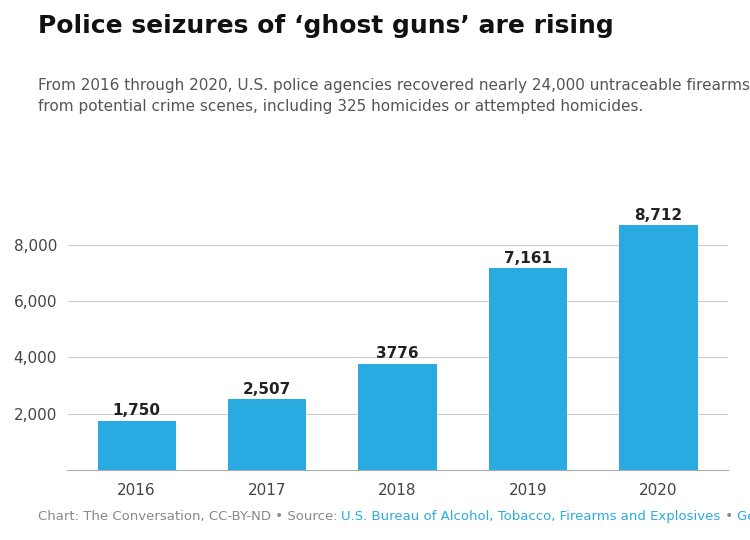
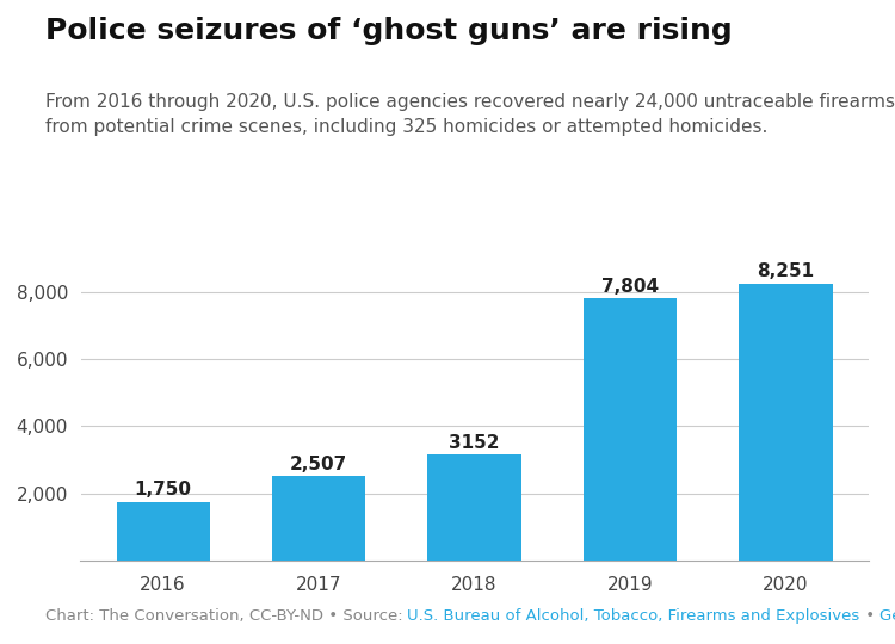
2018: 3776 -> 3152
2019: 7,161 -> 7,804
2020: 8,712 -> 8,251
